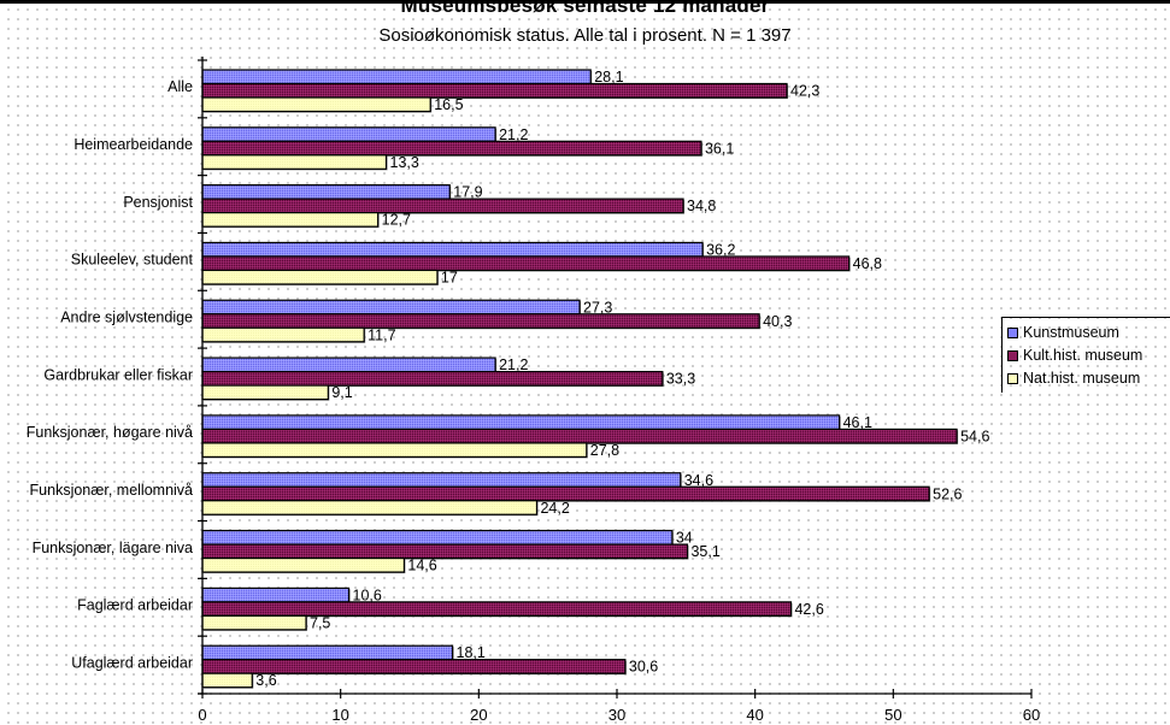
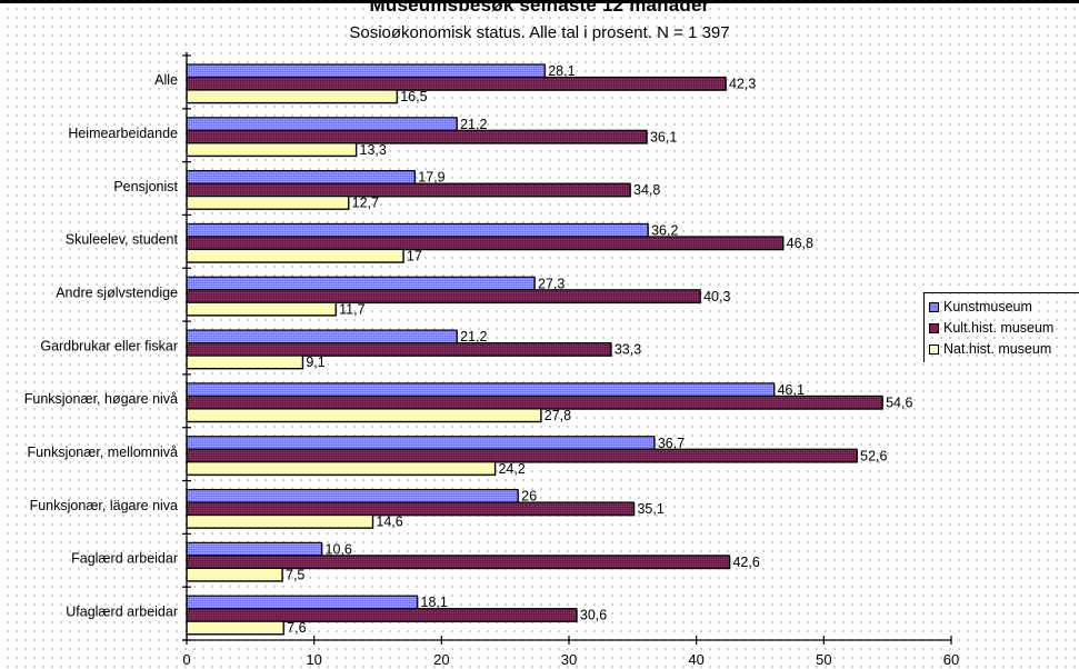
Kunstmuseum/Funksjonær, mellomnivå: 34,6 -> 36,7
Kunstmuseum/Funksjonær, lägare niva: 34 -> 26
Nat.hist. museum/Ufaglærd arbeidar: 3,6 -> 7,6
